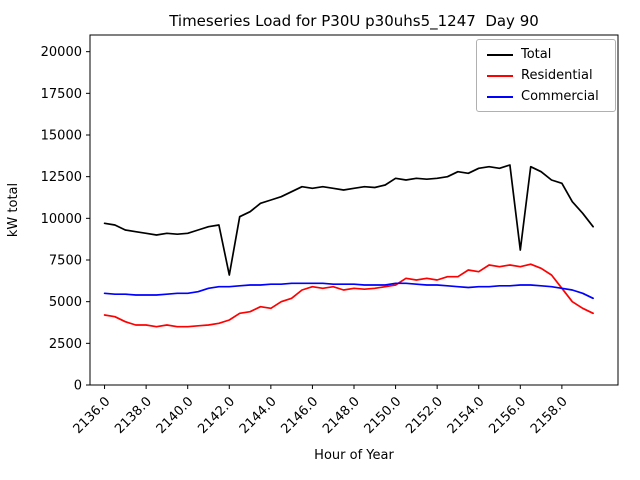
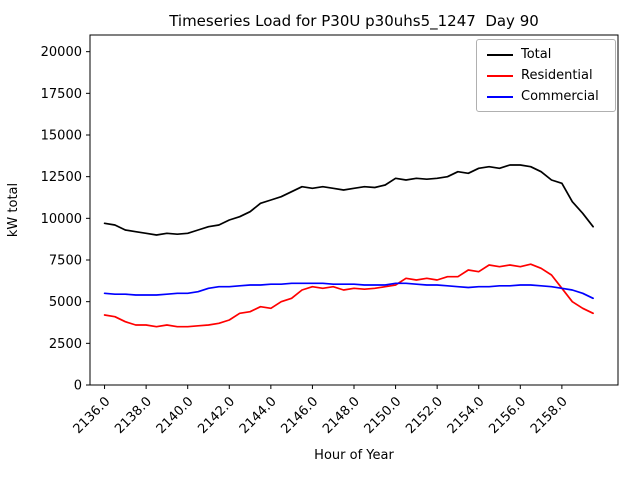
Total/2142.0: 6600 -> 9900
Total/2156.0: 8100 -> 13200
